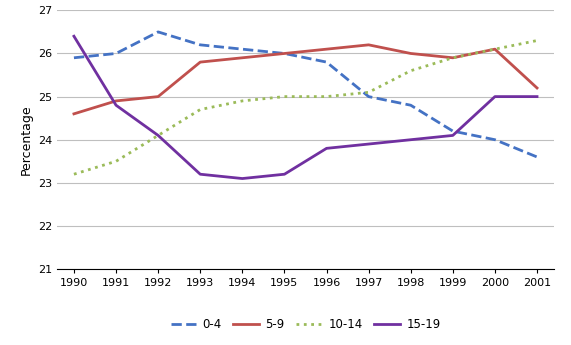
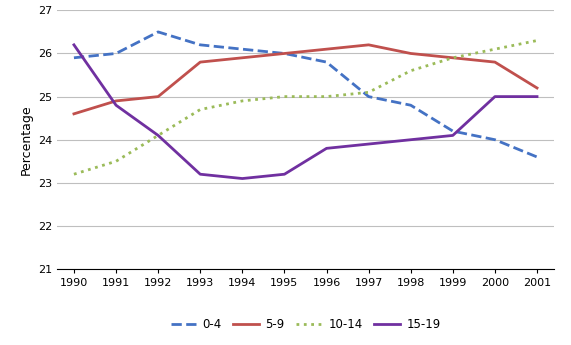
15-19/1990: 26.4 -> 26.2
5-9/2000: 26.1 -> 25.8
